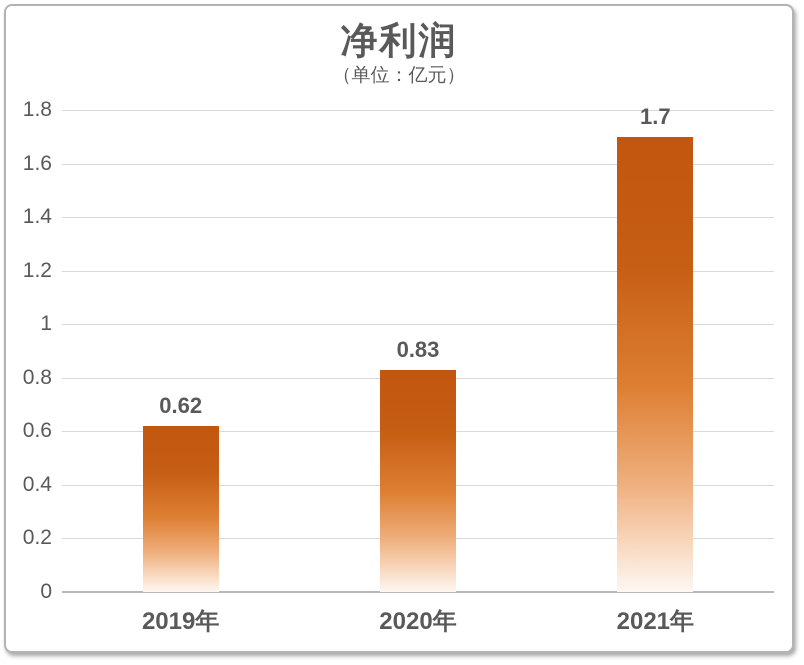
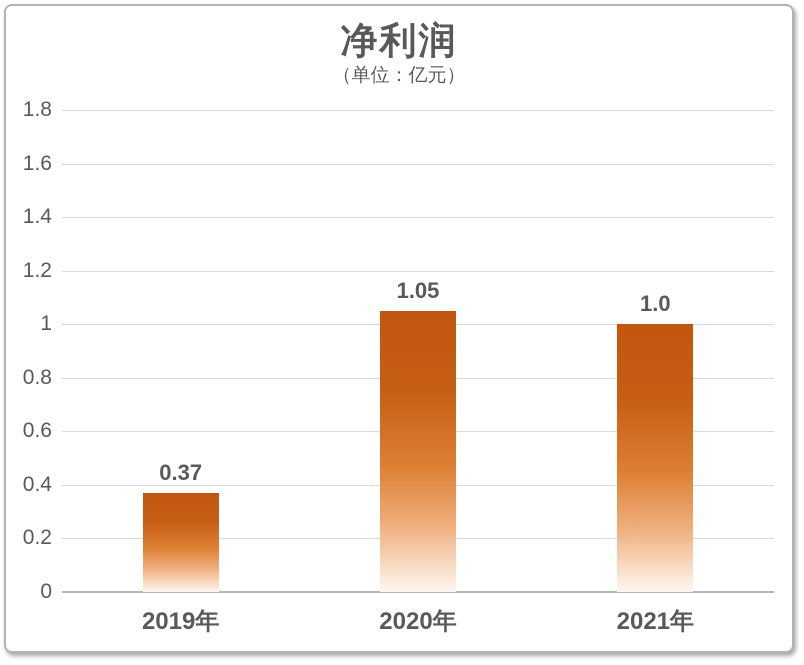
2019年: 0.62 -> 0.37
2020年: 0.83 -> 1.05
2021年: 1.7 -> 1.0
